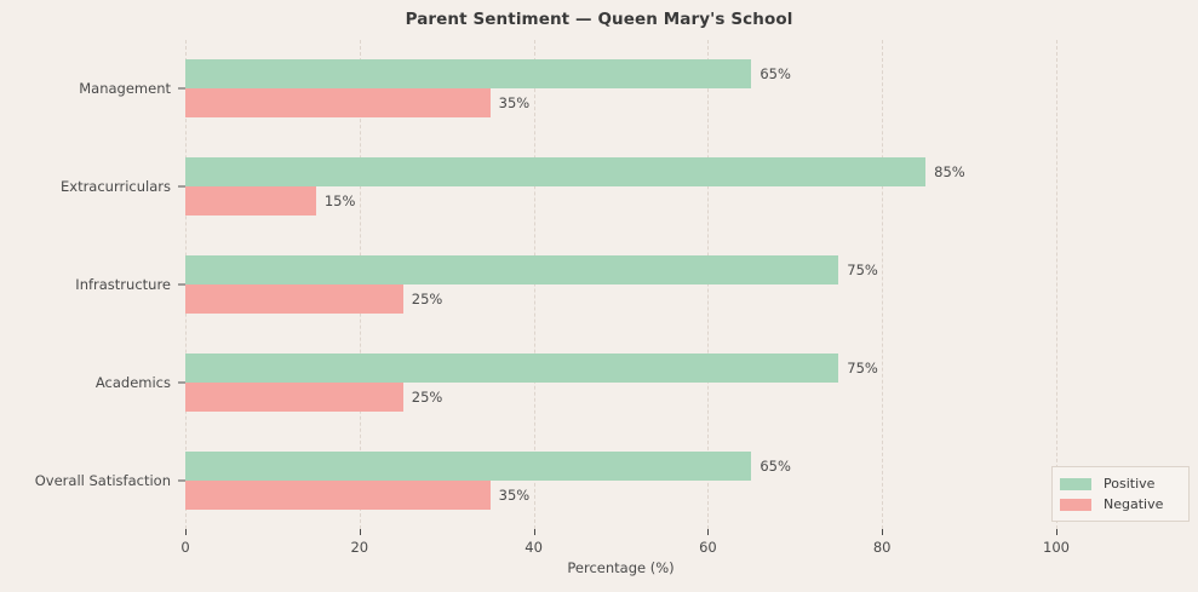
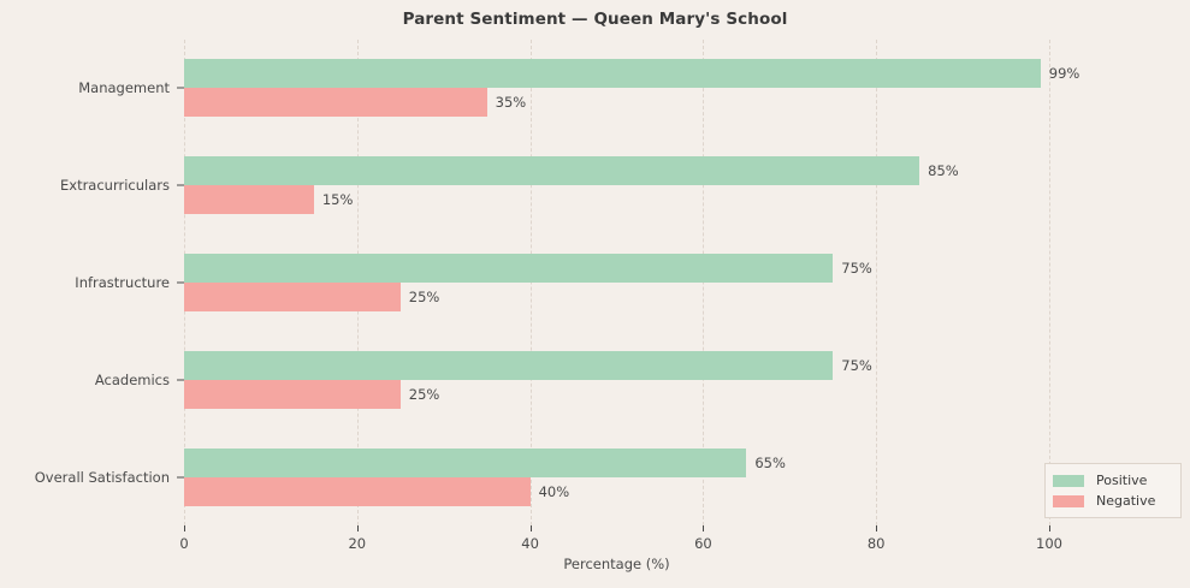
Positive/Management: 65% -> 99%
Negative/Overall Satisfaction: 35% -> 40%
